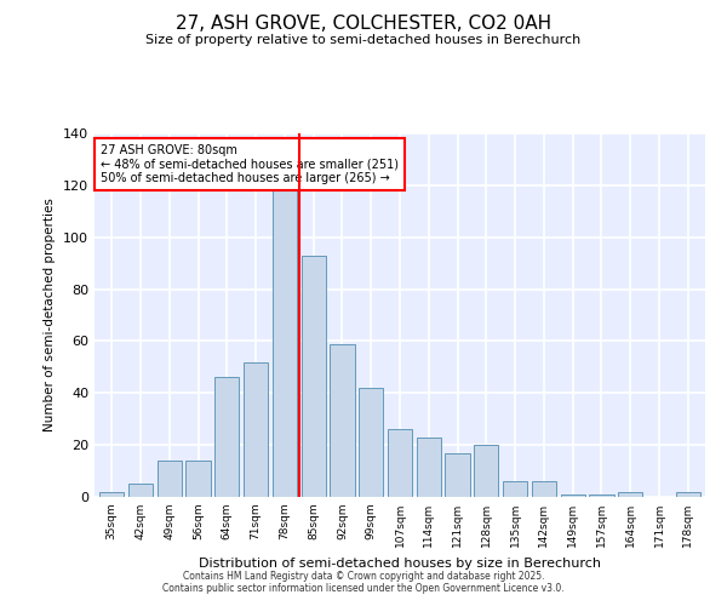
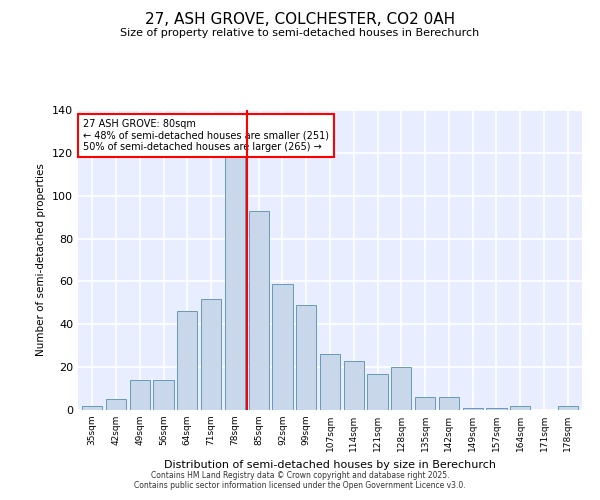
99sqm: 42 -> 49
